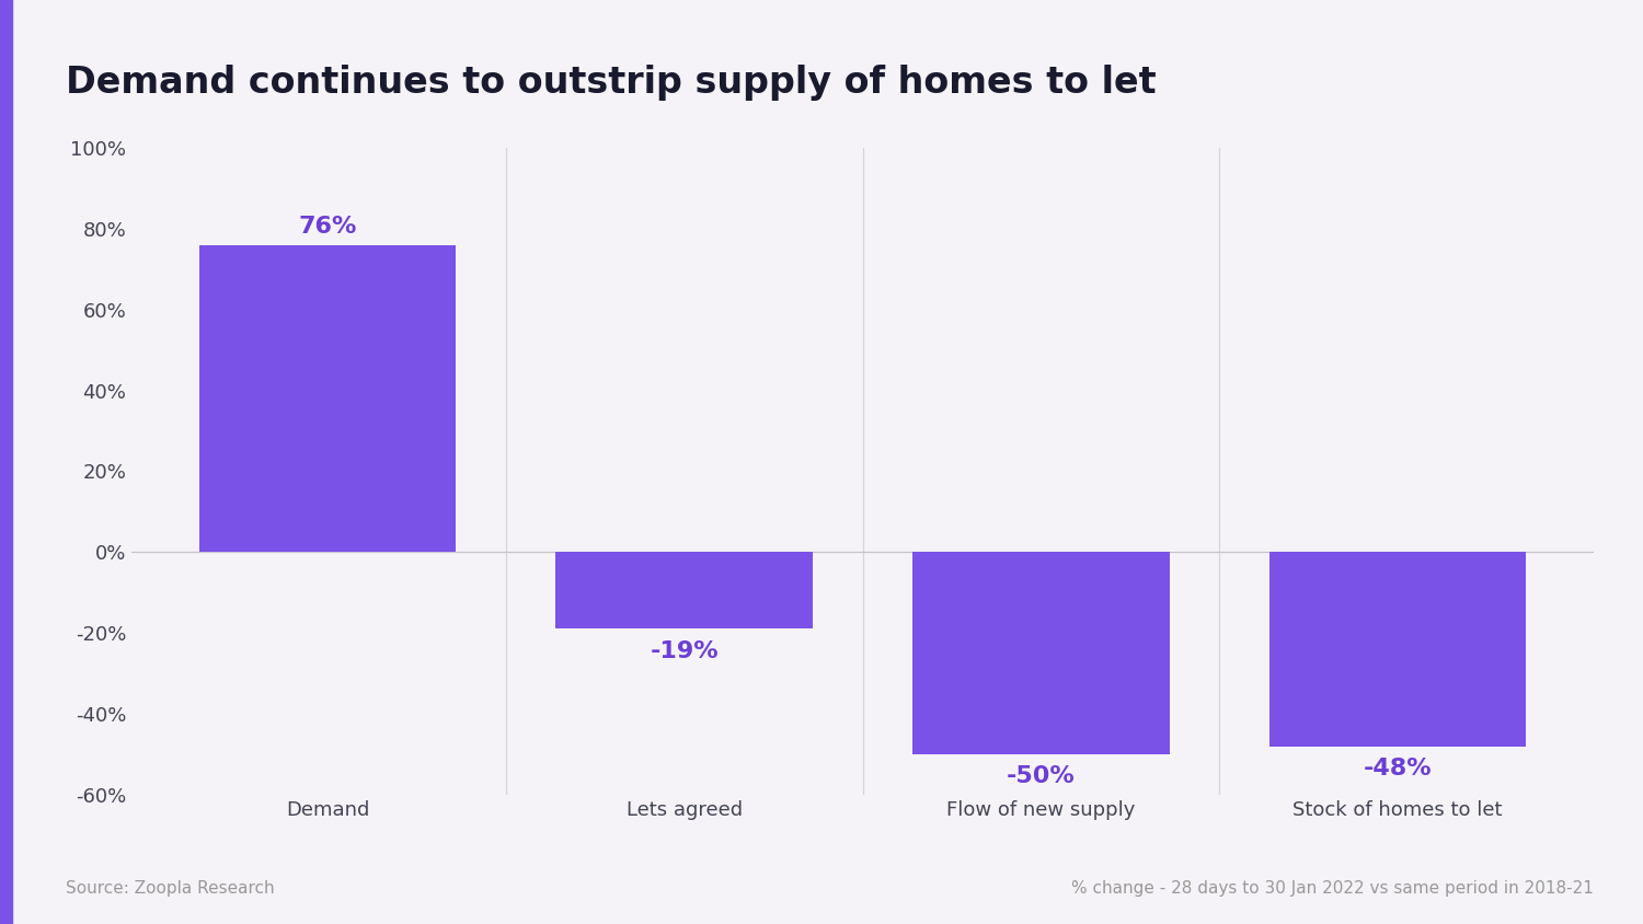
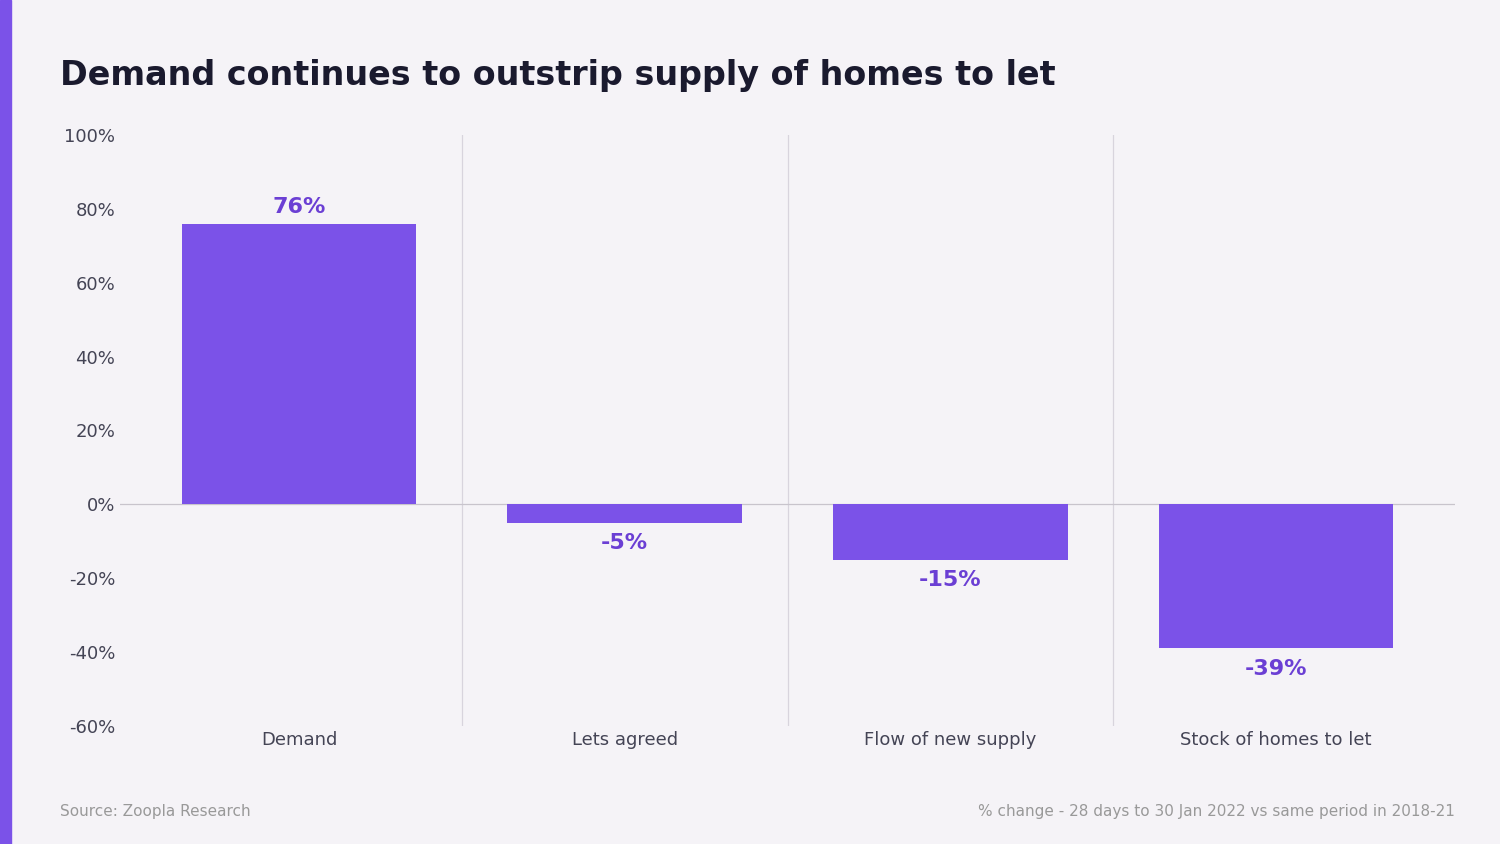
Lets agreed: -19% -> -5%
Flow of new supply: -50% -> -15%
Stock of homes to let: -48% -> -39%
